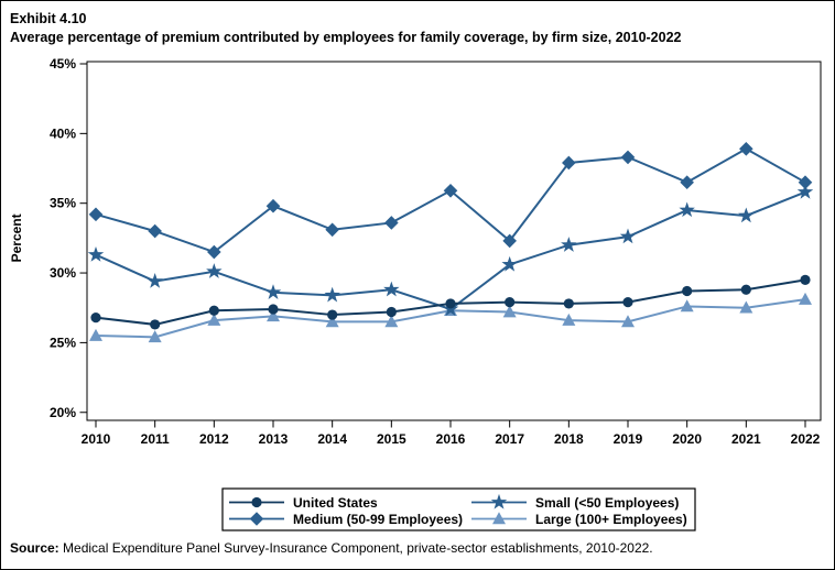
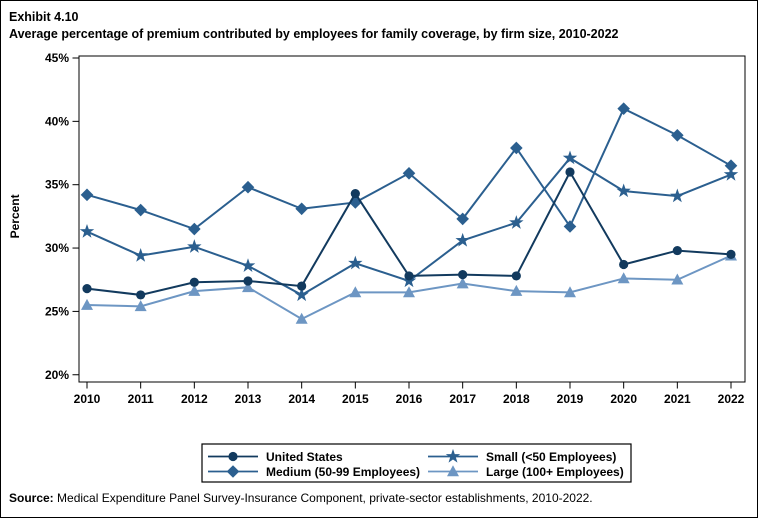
Small (<50 Employees)/2014: 28.4% -> 26.3%
Large (100+ Employees)/2014: 26.5% -> 24.4%
United States/2015: 27.2% -> 34.3%
Large (100+ Employees)/2016: 27.3% -> 26.5%
United States/2019: 27.9% -> 36.0%
Small (<50 Employees)/2019: 32.6% -> 37.1%
Medium (50-99 Employees)/2019: 38.3% -> 31.7%
Medium (50-99 Employees)/2020: 36.5% -> 41.0%
United States/2021: 28.8% -> 29.8%
Large (100+ Employees)/2022: 28.1% -> 29.4%
